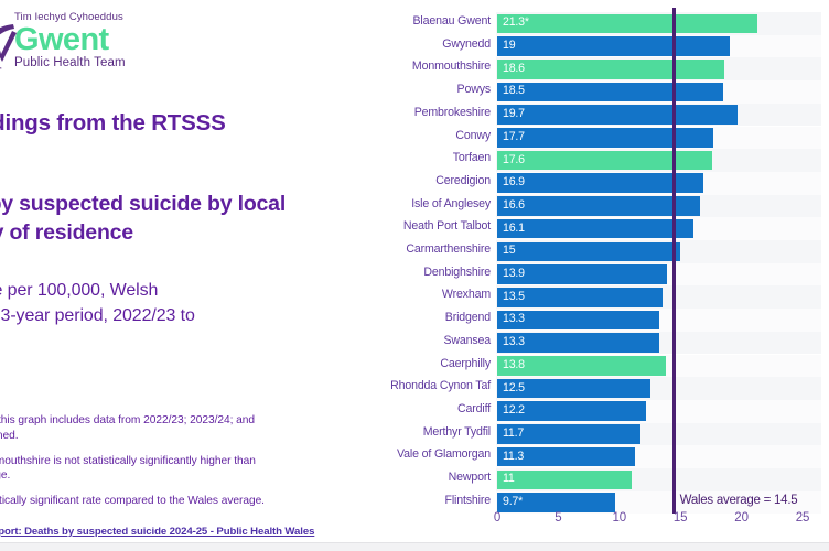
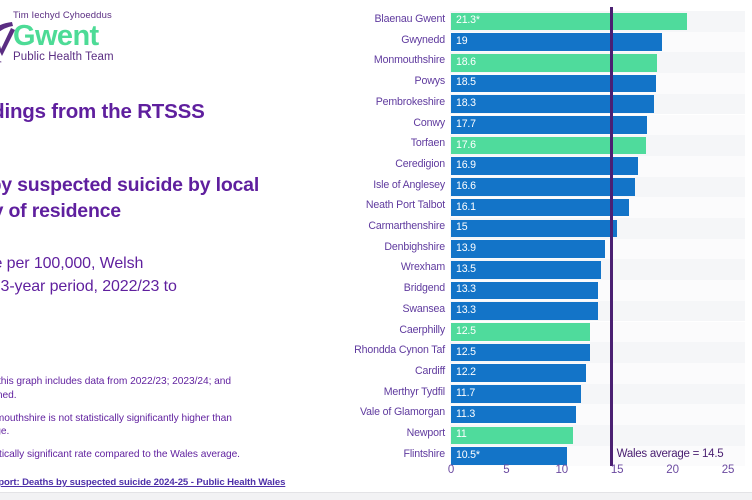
Pembrokeshire: 19.7 -> 18.3
Caerphilly: 13.8 -> 12.5
Flintshire: 9.7 -> 10.5
